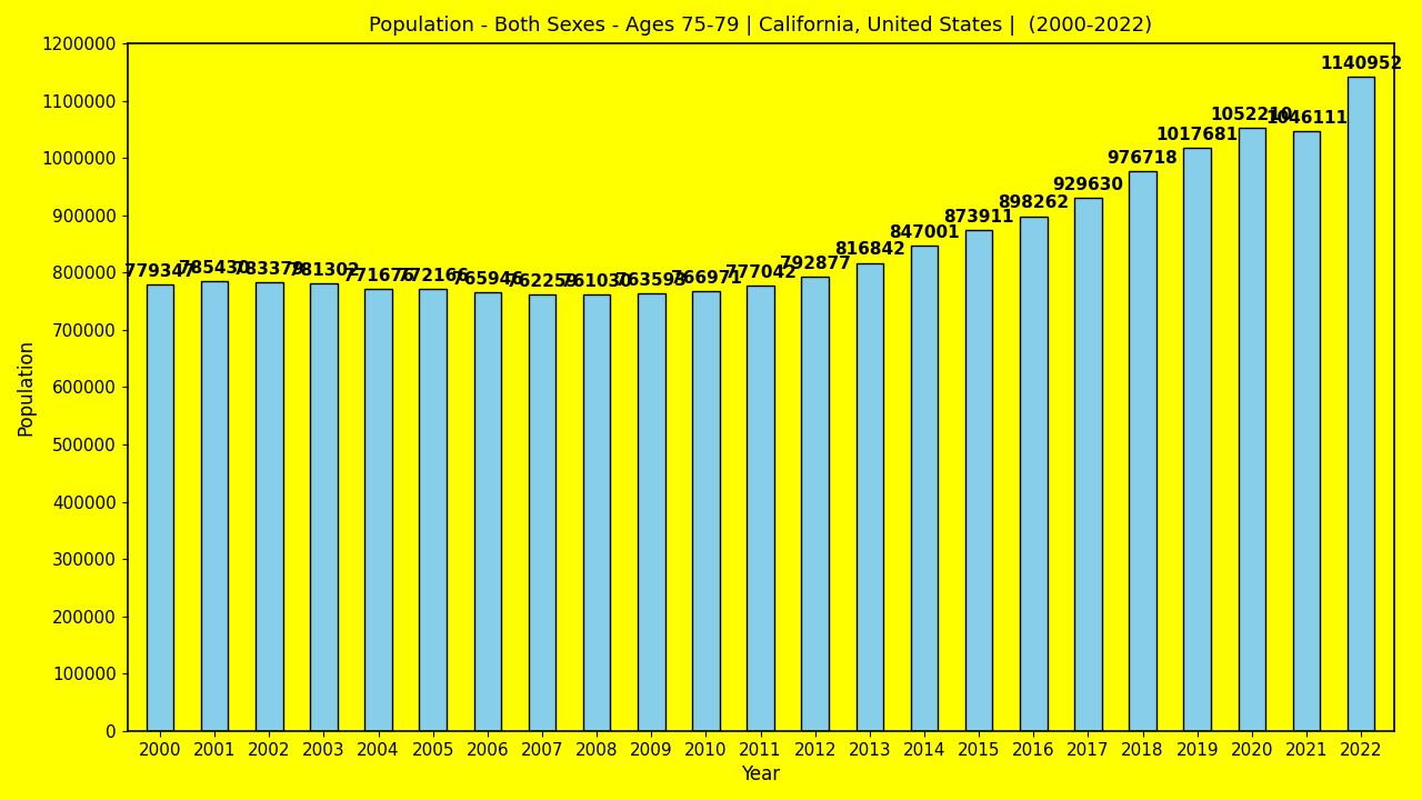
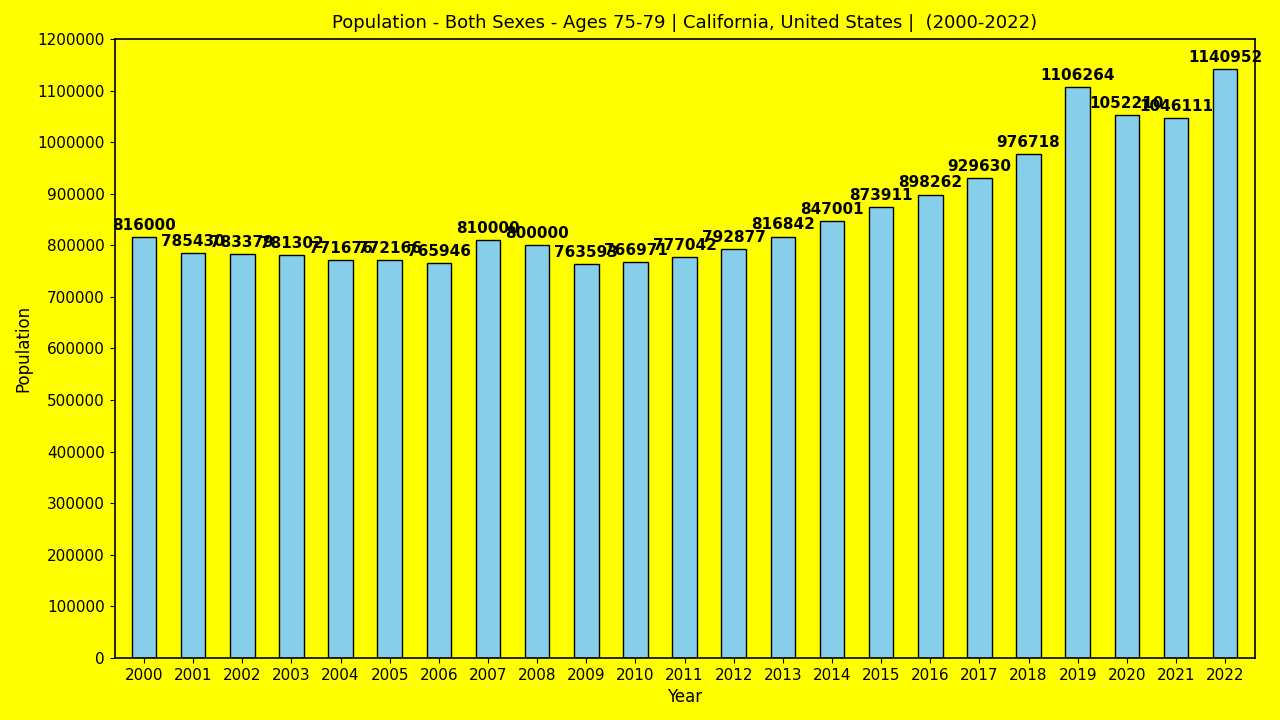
2000: 779000 -> 816000
2007: 762000 -> 810000
2008: 761000 -> 800000
2019: 1017681 -> 1106264
